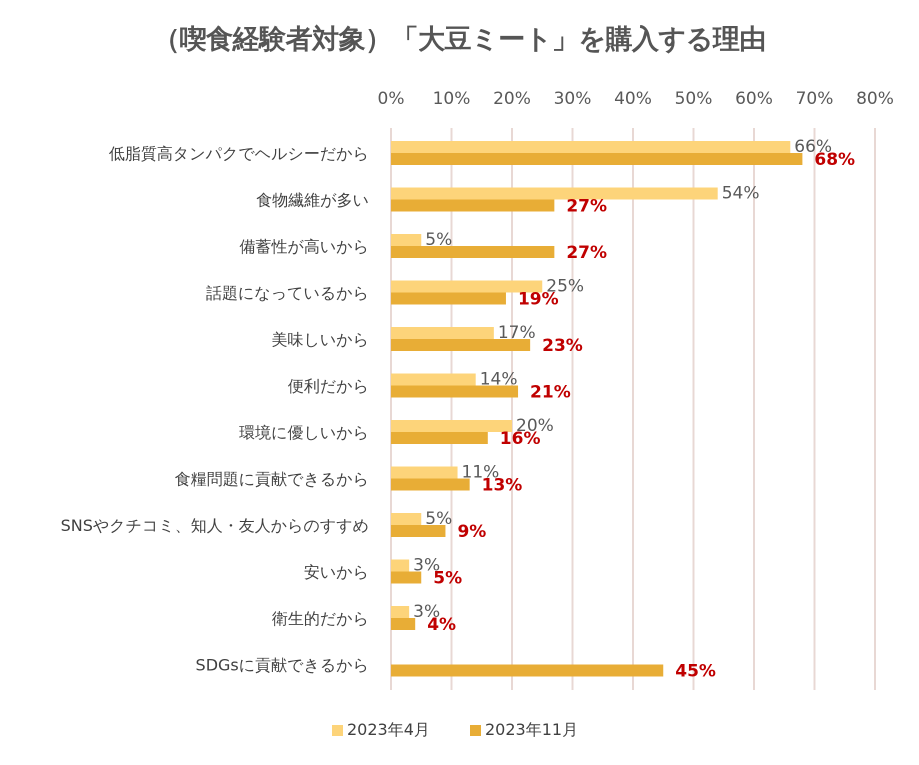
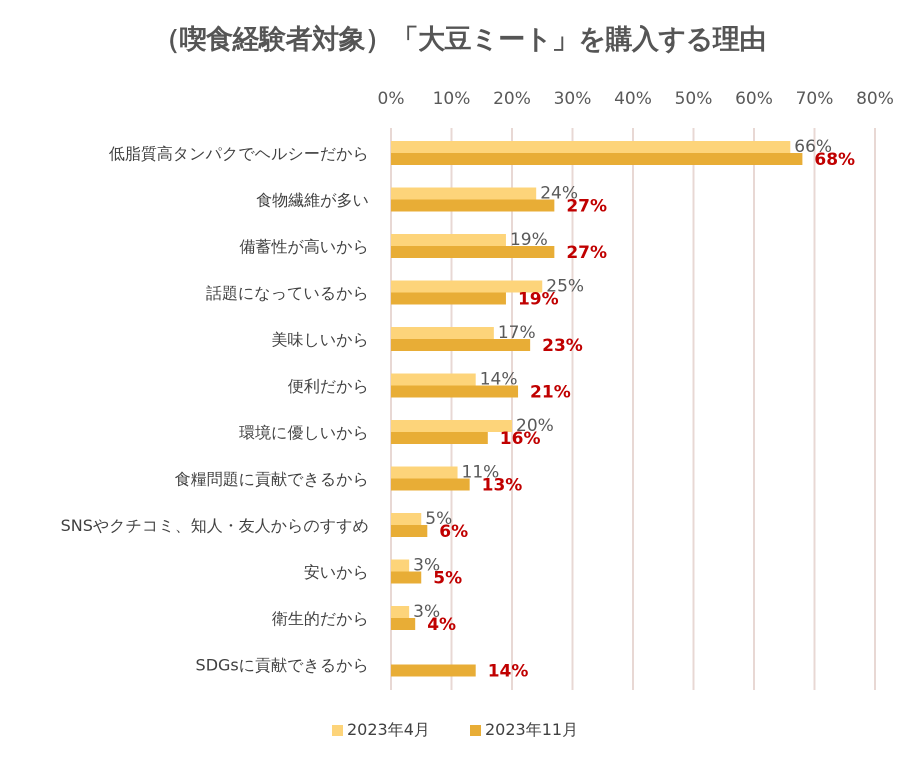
2023年4月/食物繊維が多い: 54% -> 24%
2023年4月/備蓄性が高いから: 5% -> 19%
2023年11月/SNSやクチコミ、知人・友人からのすすめ: 9% -> 6%
2023年11月/SDGsに貢献できるから: 45% -> 14%
